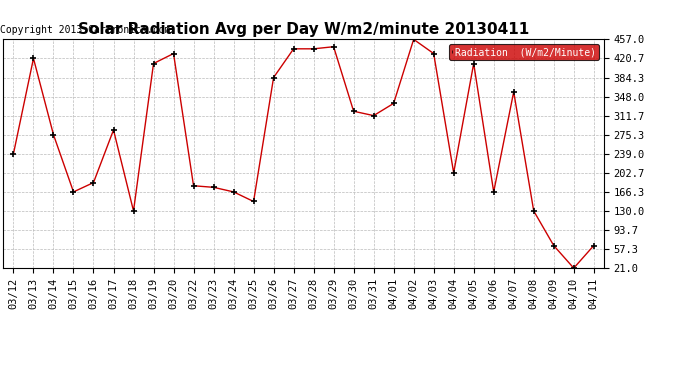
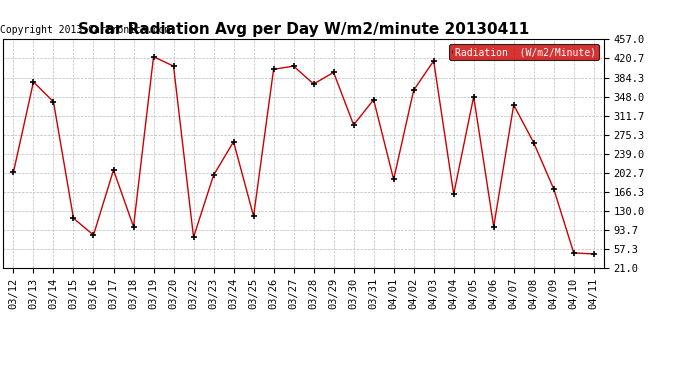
03/12: 239 -> 204
03/13: 421 -> 376
03/14: 275 -> 338
03/15: 166 -> 116
03/16: 184 -> 84
03/17: 284 -> 208
03/18: 130 -> 100
03/19: 411 -> 424
03/20: 430 -> 406
03/22: 178 -> 80
03/23: 175 -> 198
03/24: 166 -> 262
03/25: 148 -> 120
03/26: 384 -> 400
03/27: 439 -> 406
03/28: 439 -> 372
03/29: 443 -> 394
03/30: 320 -> 294
03/31: 312 -> 342
04/01: 335 -> 190
04/02: 457 -> 360
04/03: 430 -> 416
04/04: 203 -> 162
04/05: 411 -> 348
04/06: 166 -> 100
04/07: 357 -> 332
04/08: 130 -> 260
04/09: 64 -> 172
04/10: 21 -> 50
04/11: 64 -> 48
